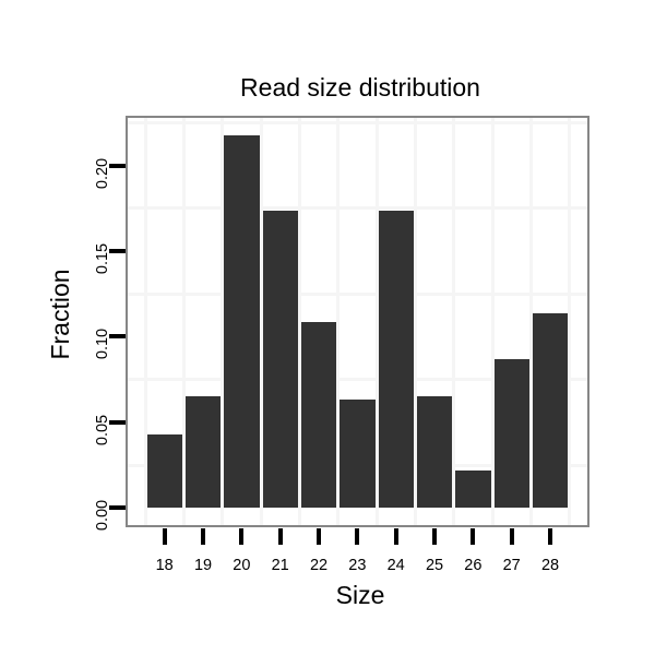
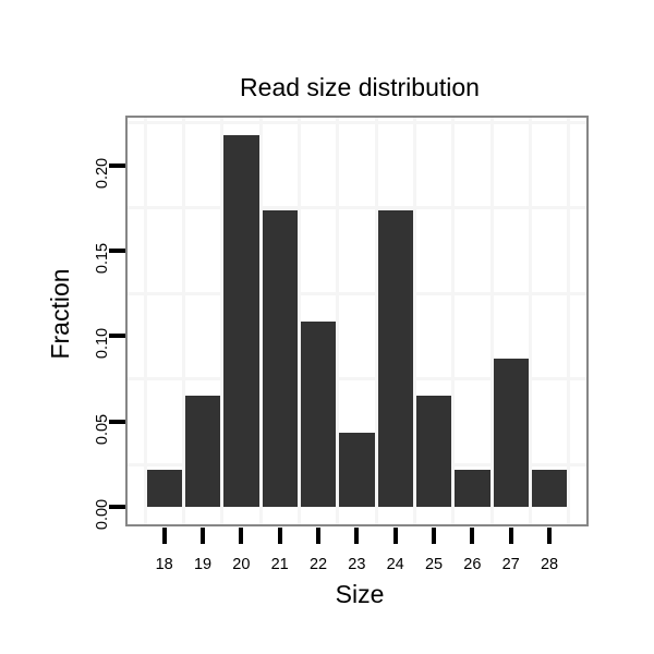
18: 0.043 -> 0.022
23: 0.063 -> 0.043
28: 0.114 -> 0.022
